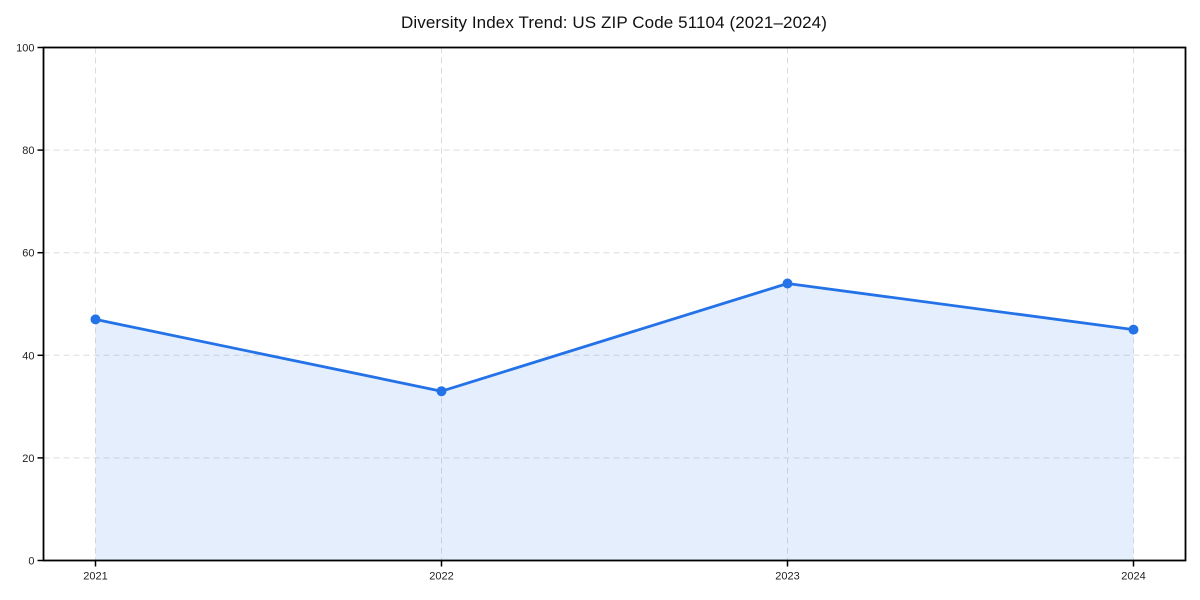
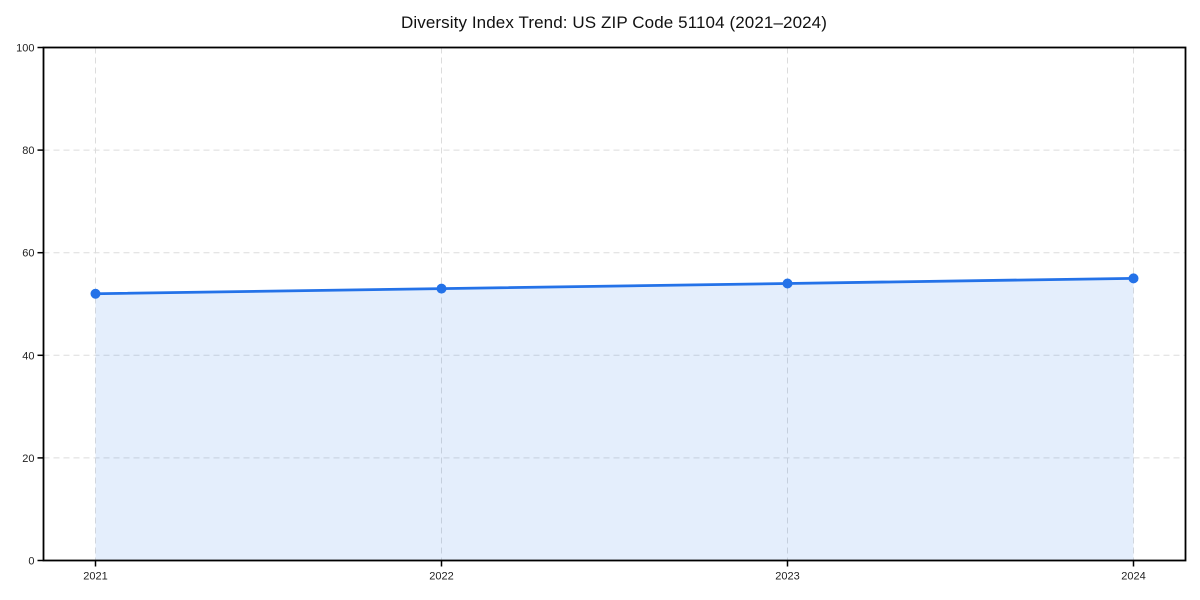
2021: 47 -> 52
2022: 33 -> 53
2024: 45 -> 55
